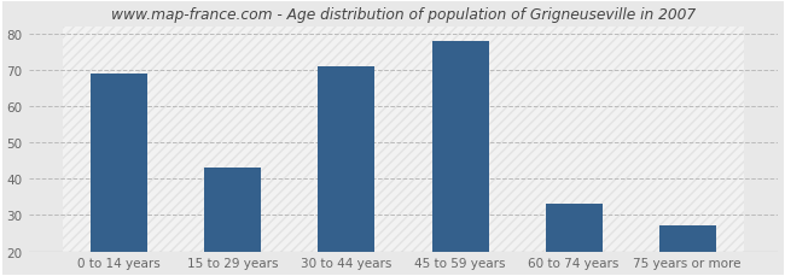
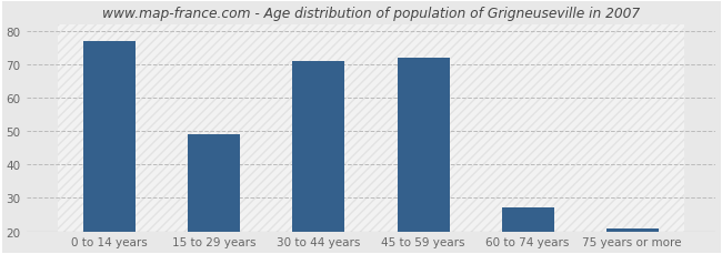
0 to 14 years: 69 -> 77
15 to 29 years: 43 -> 49
45 to 59 years: 78 -> 72
60 to 74 years: 33 -> 27
75 years or more: 27 -> 21
